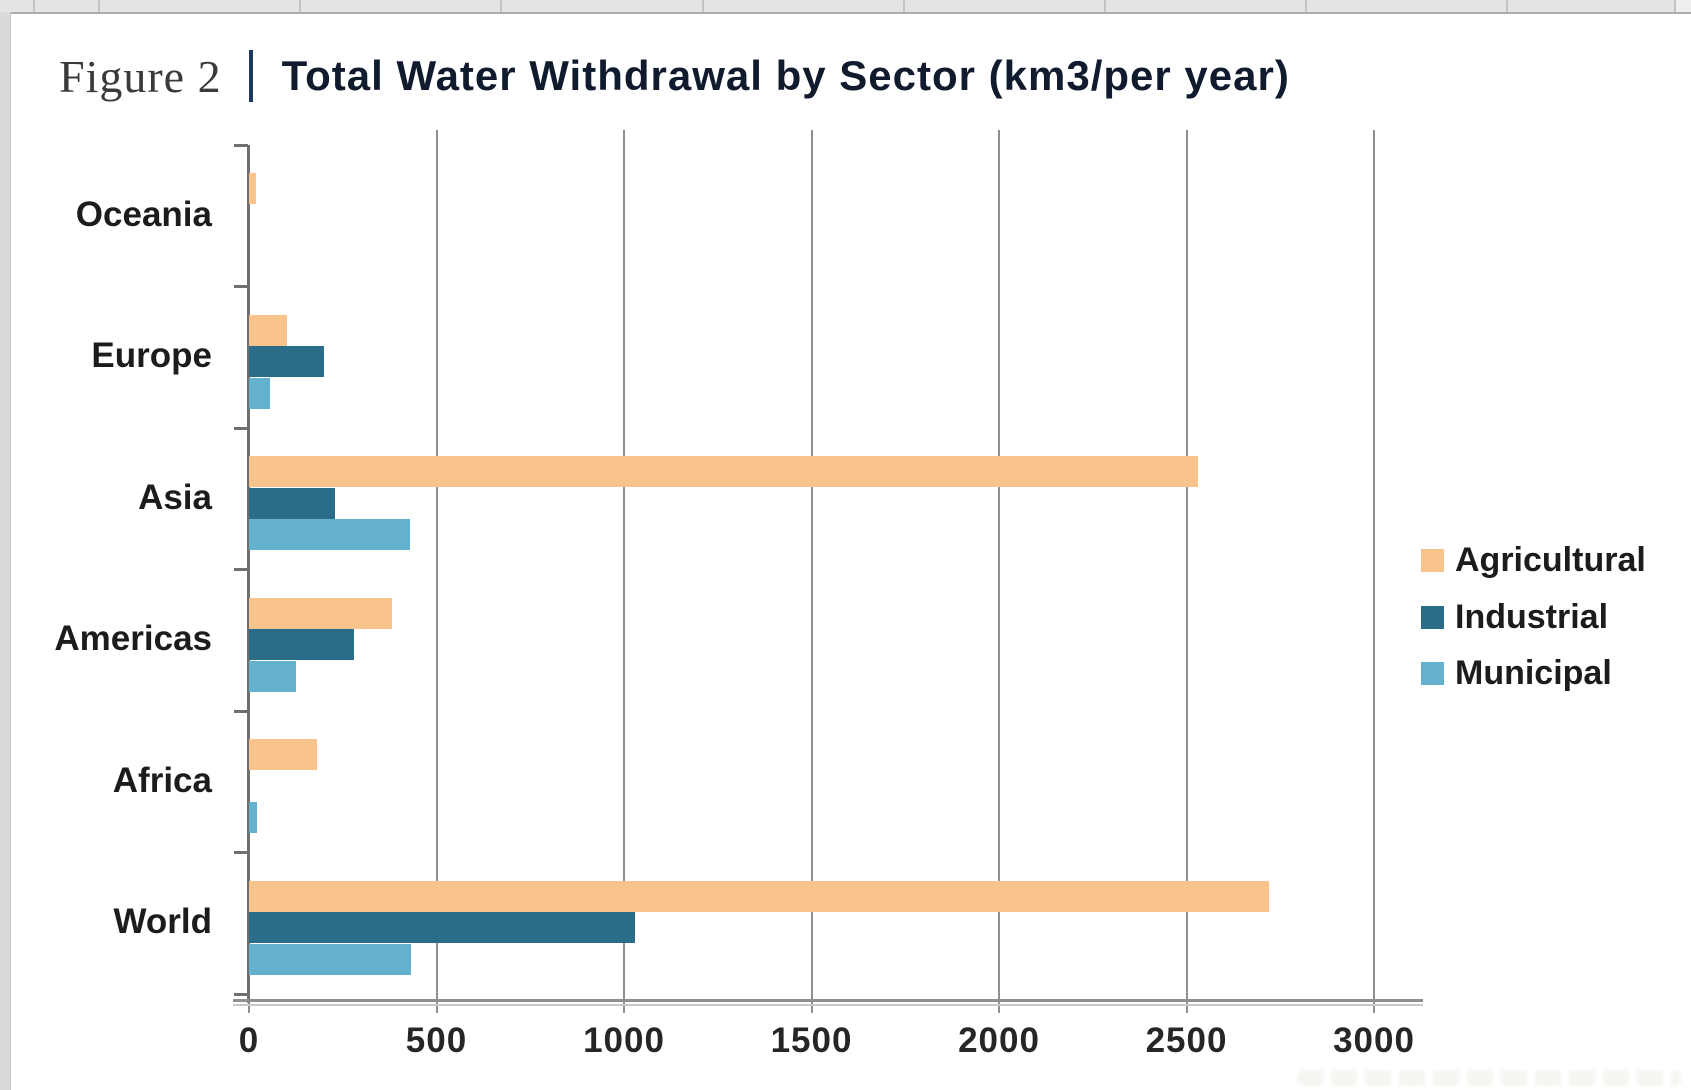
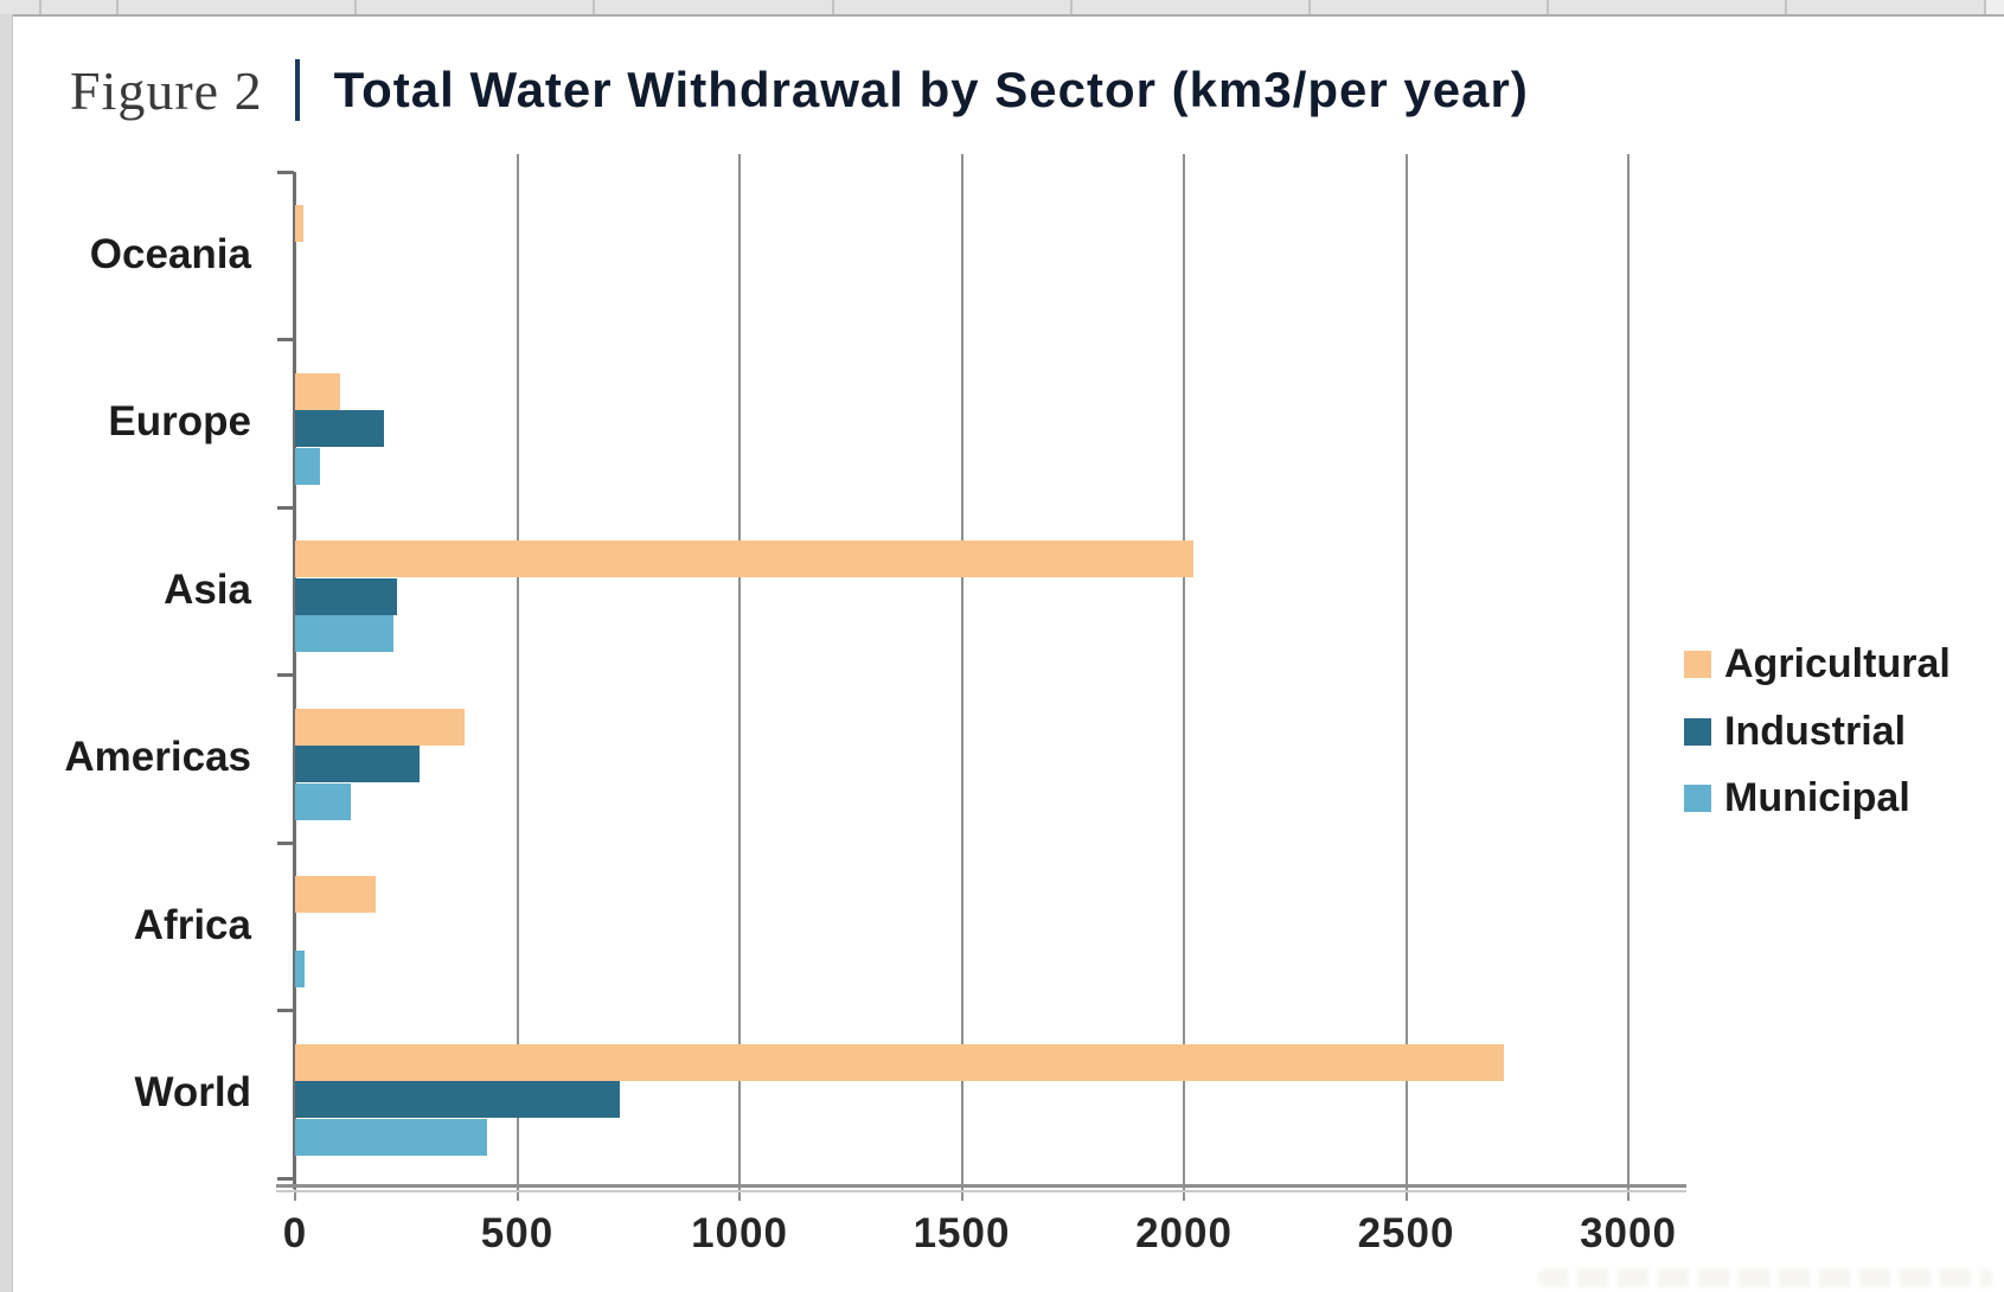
Agricultural/Asia: 2530 -> 2020
Municipal/Asia: 430 -> 220
Industrial/World: 1030 -> 730
